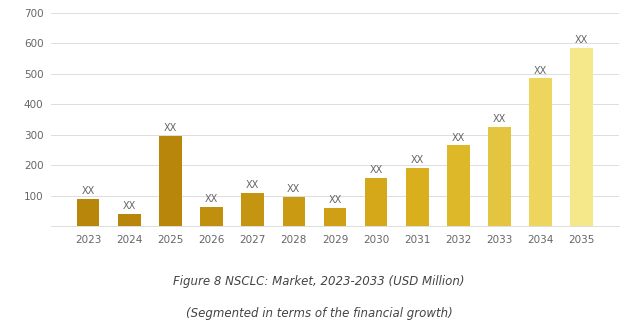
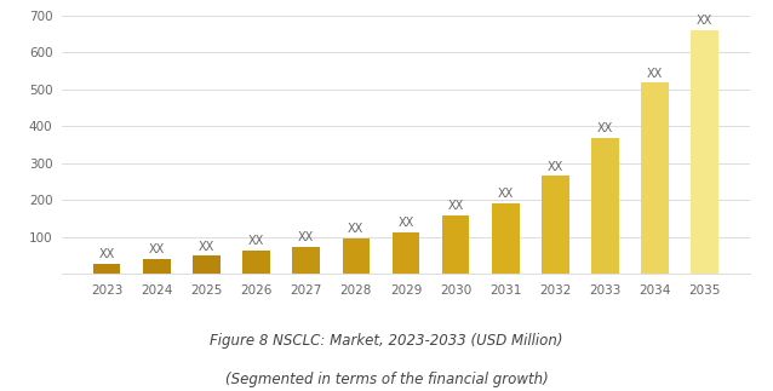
2023: 90 -> 28
2025: 295 -> 48
2027: 110 -> 73
2029: 60 -> 112
2033: 325 -> 368
2034: 485 -> 518
2035: 585 -> 660
